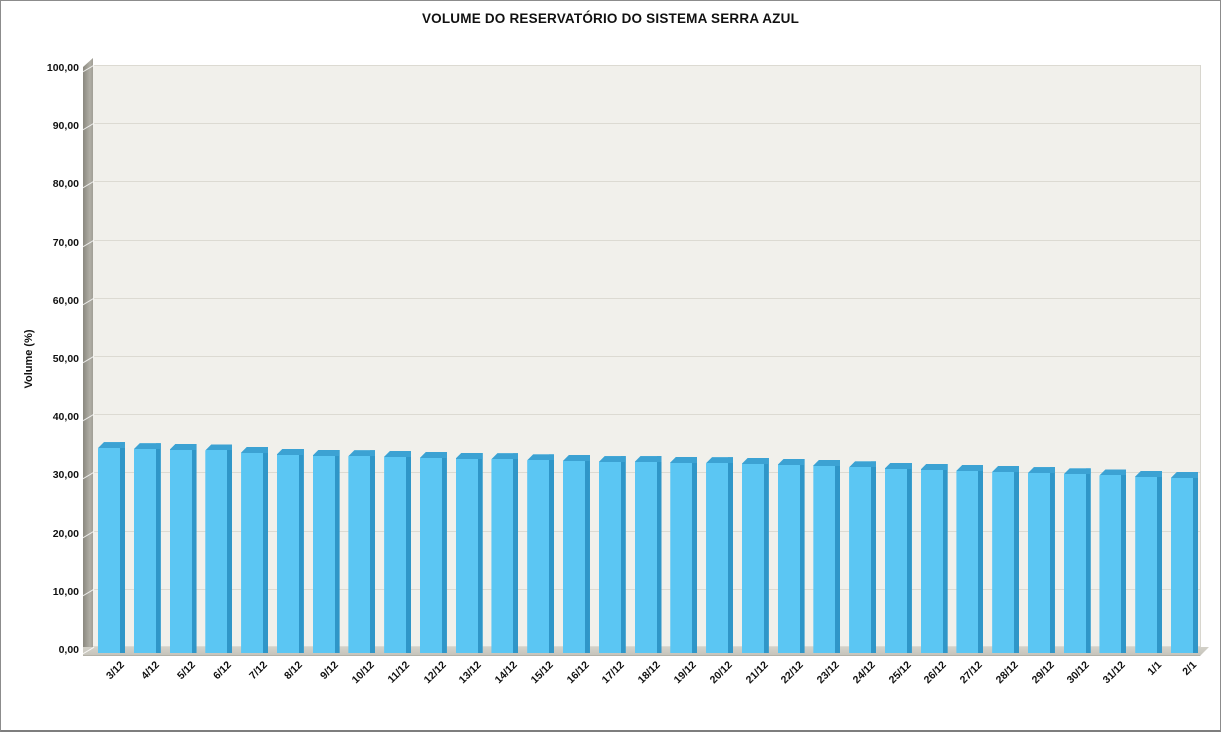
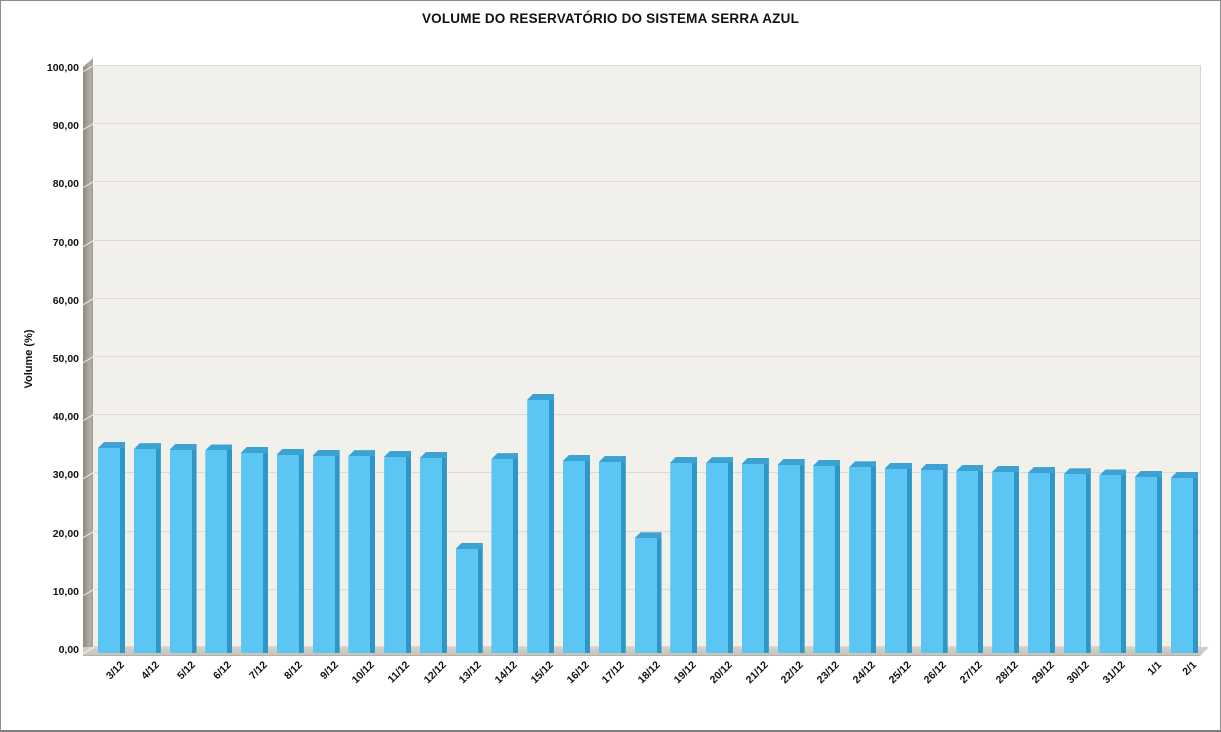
13/12: 33,4 -> 17,9
15/12: 33,1 -> 43,5
18/12: 32,8 -> 19,7
